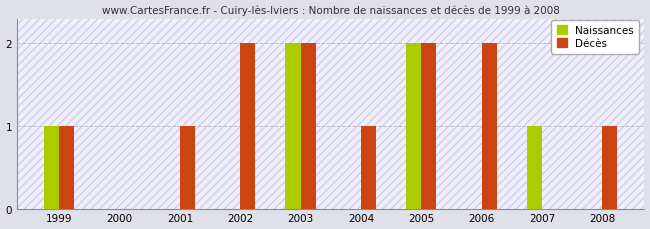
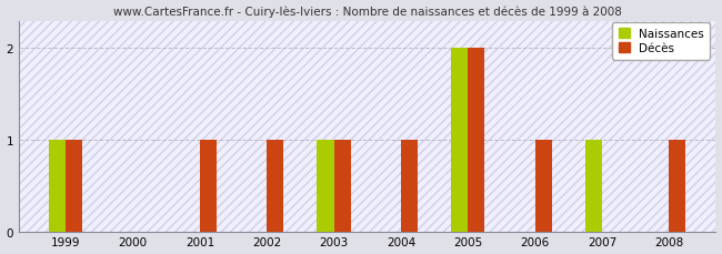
Décès/2002: 2 -> 1
Naissances/2003: 2 -> 1
Décès/2003: 2 -> 1
Décès/2006: 2 -> 1
